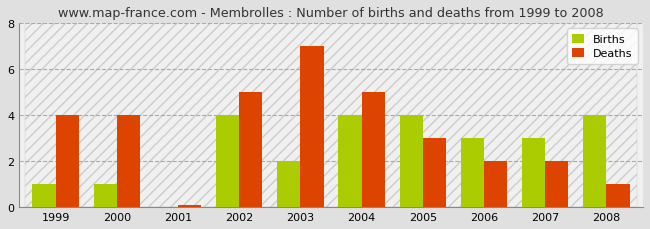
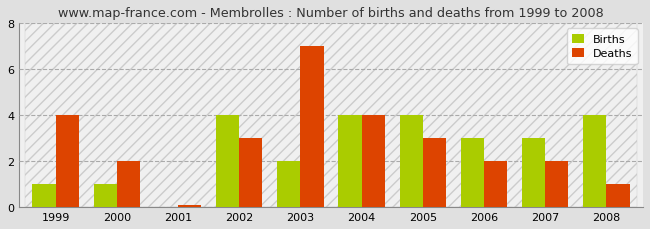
Deaths/2000: 4.0 -> 2.0
Deaths/2002: 5.0 -> 3.0
Deaths/2004: 5.0 -> 4.0
